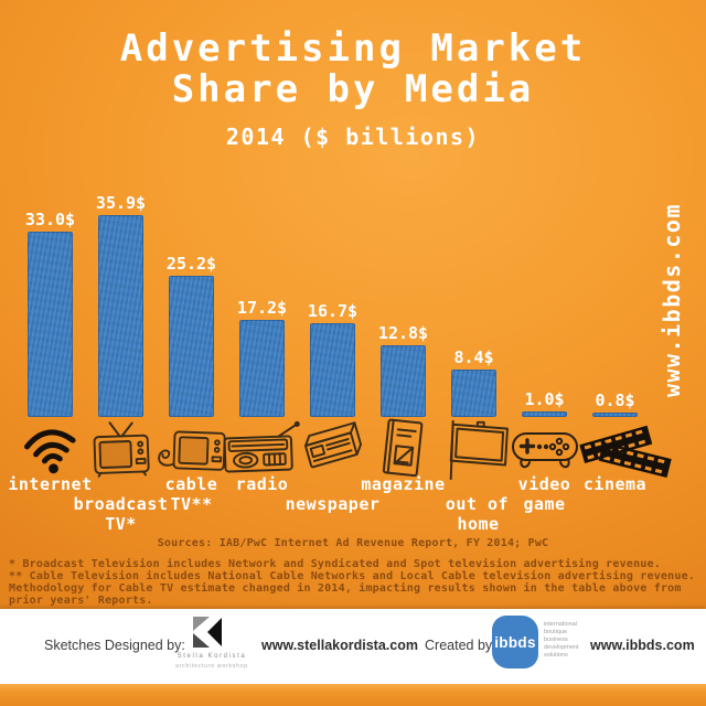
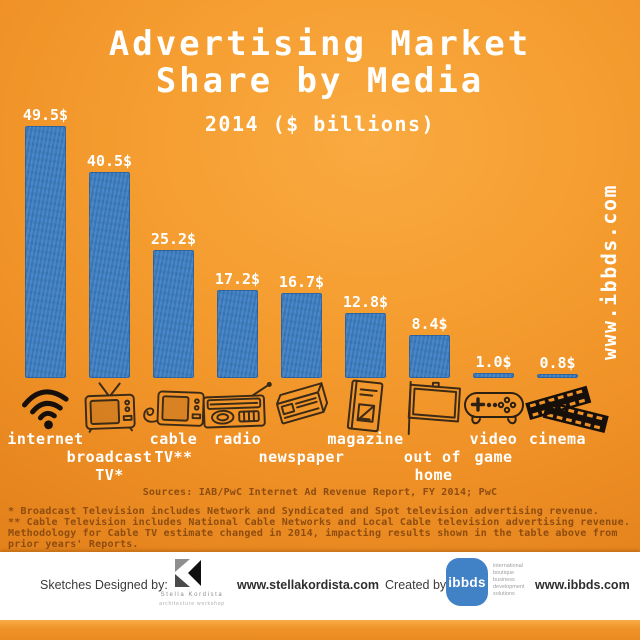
internet: 33.0 -> 49.5
broadcast TV*: 35.9 -> 40.5
